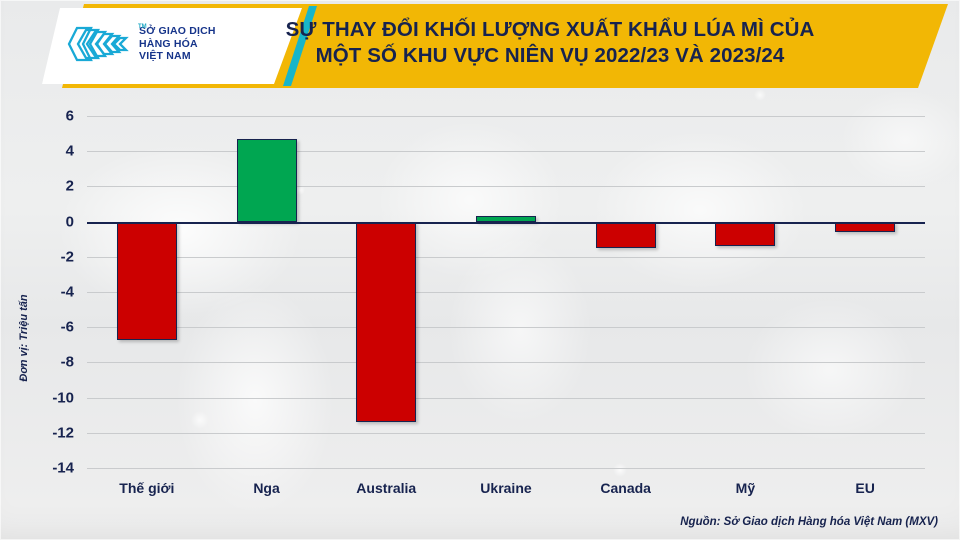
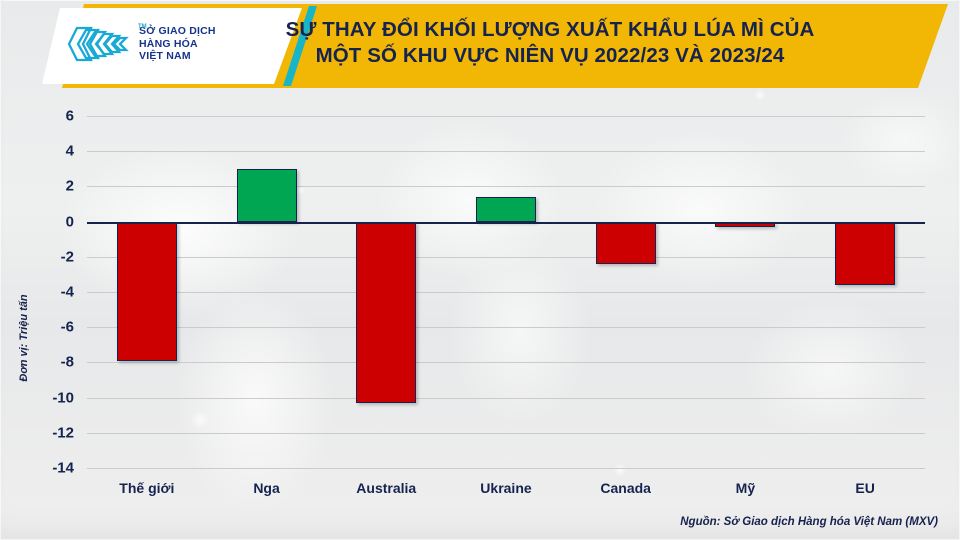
Thế giới: -6.7 -> -7.9
Nga: 4.7 -> 3.0
Australia: -11.4 -> -10.3
Ukraine: 0.3 -> 1.4
Canada: -1.5 -> -2.4
Mỹ: -1.4 -> -0.3
EU: -0.6 -> -3.6
